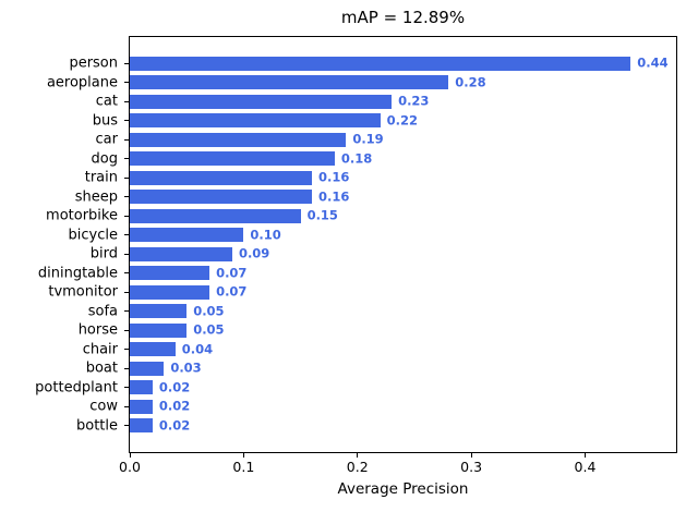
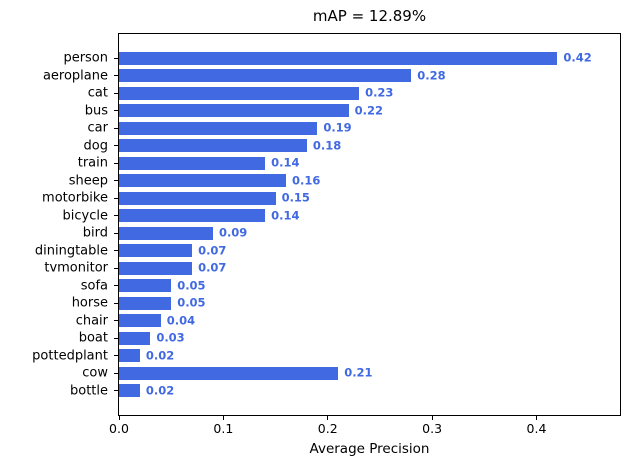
person: 0.44 -> 0.42
train: 0.16 -> 0.14
bicycle: 0.10 -> 0.14
cow: 0.02 -> 0.21
